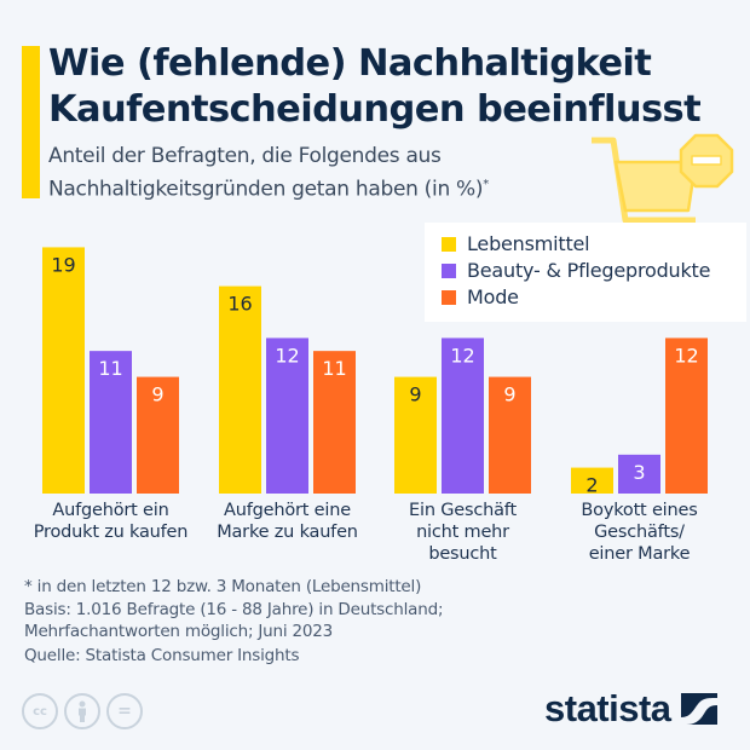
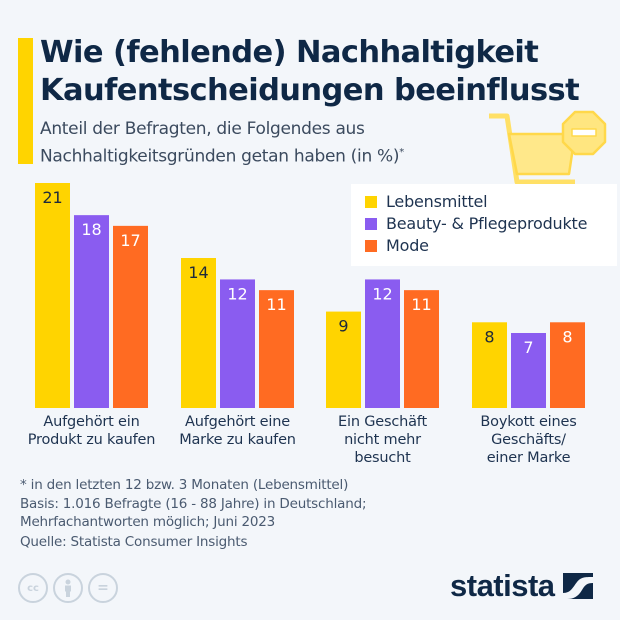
Lebensmittel/Aufgehört ein Produkt zu kaufen: 19 -> 21
Beauty- & Pflegeprodukte/Aufgehört ein Produkt zu kaufen: 11 -> 18
Mode/Aufgehört ein Produkt zu kaufen: 9 -> 17
Lebensmittel/Aufgehört eine Marke zu kaufen: 16 -> 14
Mode/Ein Geschäft nicht mehr besucht: 9 -> 11
Lebensmittel/Boykott eines Geschäfts/ einer Marke: 2 -> 8
Beauty- & Pflegeprodukte/Boykott eines Geschäfts/ einer Marke: 3 -> 7
Mode/Boykott eines Geschäfts/ einer Marke: 12 -> 8
